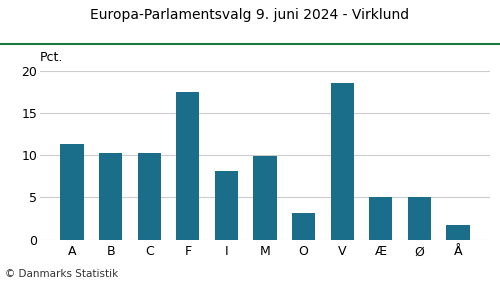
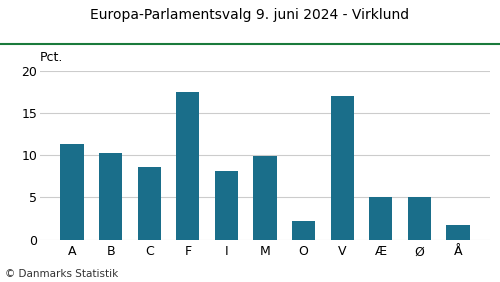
C: 10.2 -> 8.6
O: 3.1 -> 2.2
V: 18.5 -> 17.0
